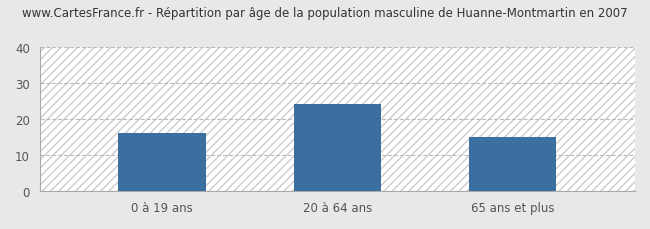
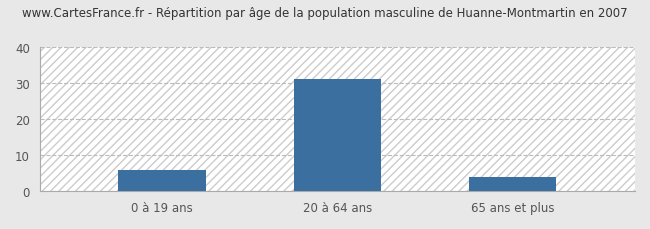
0 à 19 ans: 16 -> 6
20 à 64 ans: 24 -> 31
65 ans et plus: 15 -> 4
